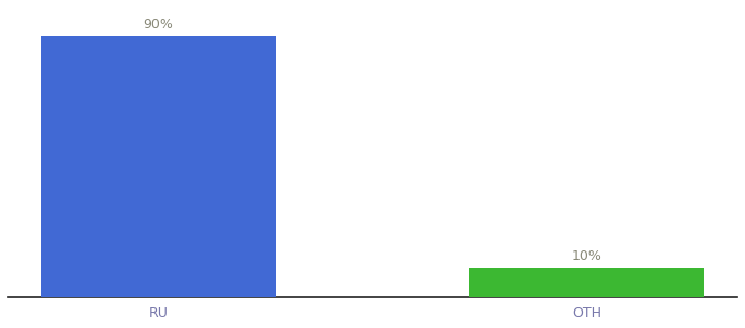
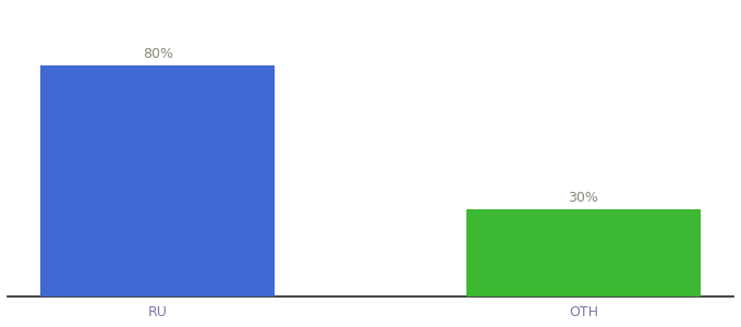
RU: 90% -> 80%
OTH: 10% -> 30%
